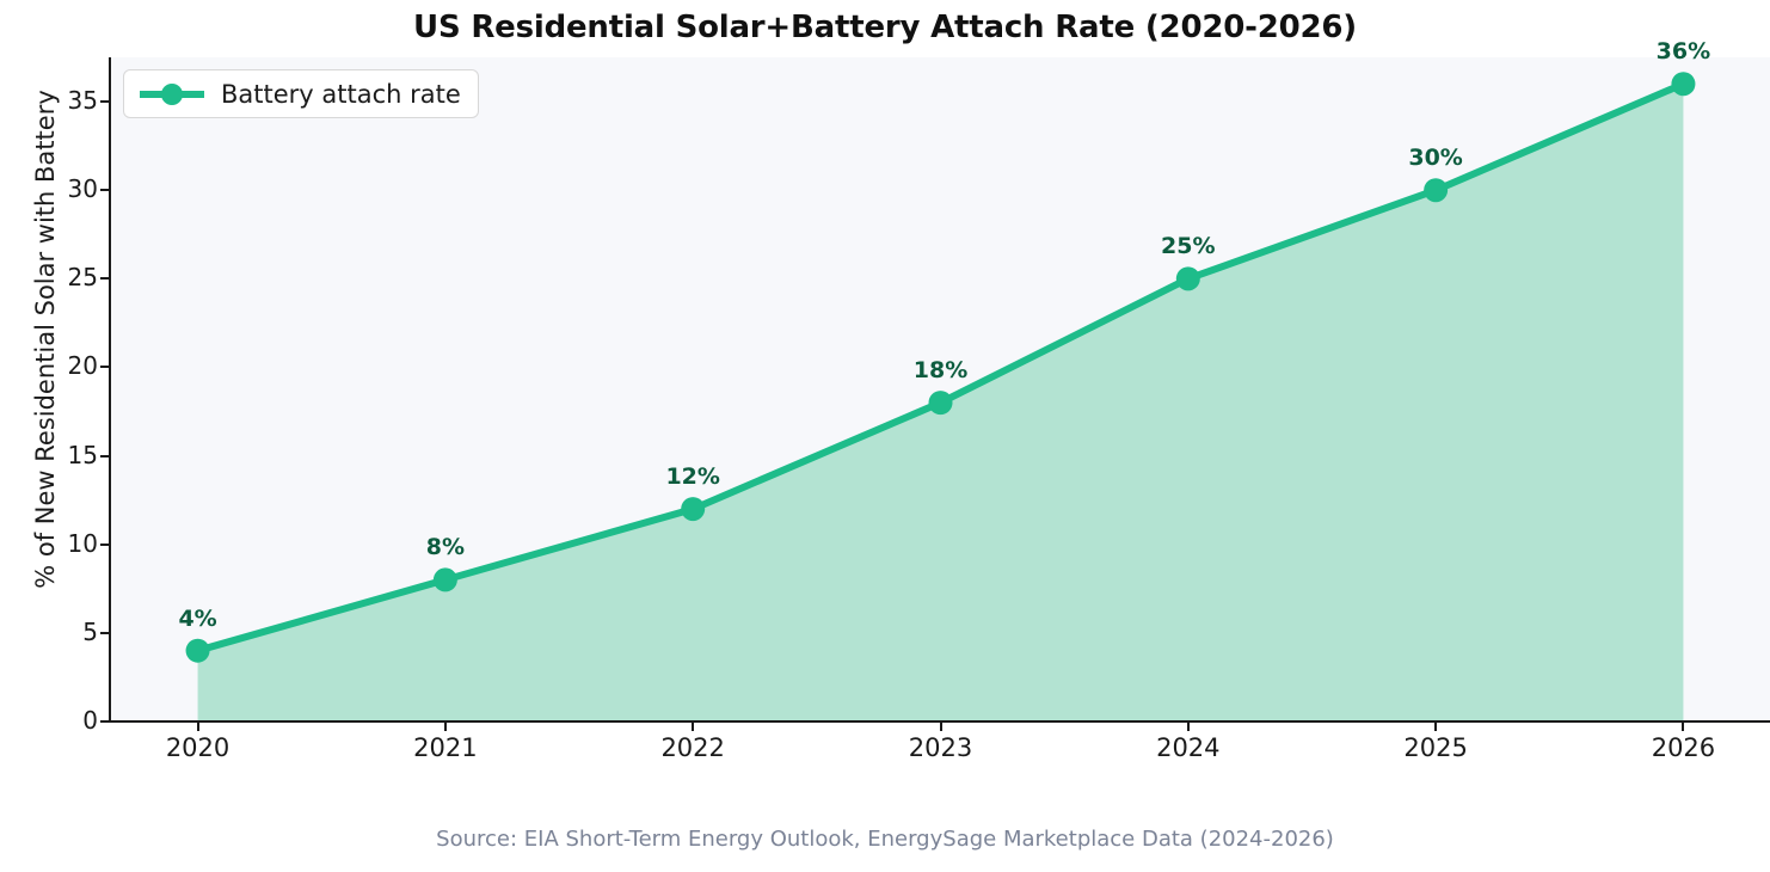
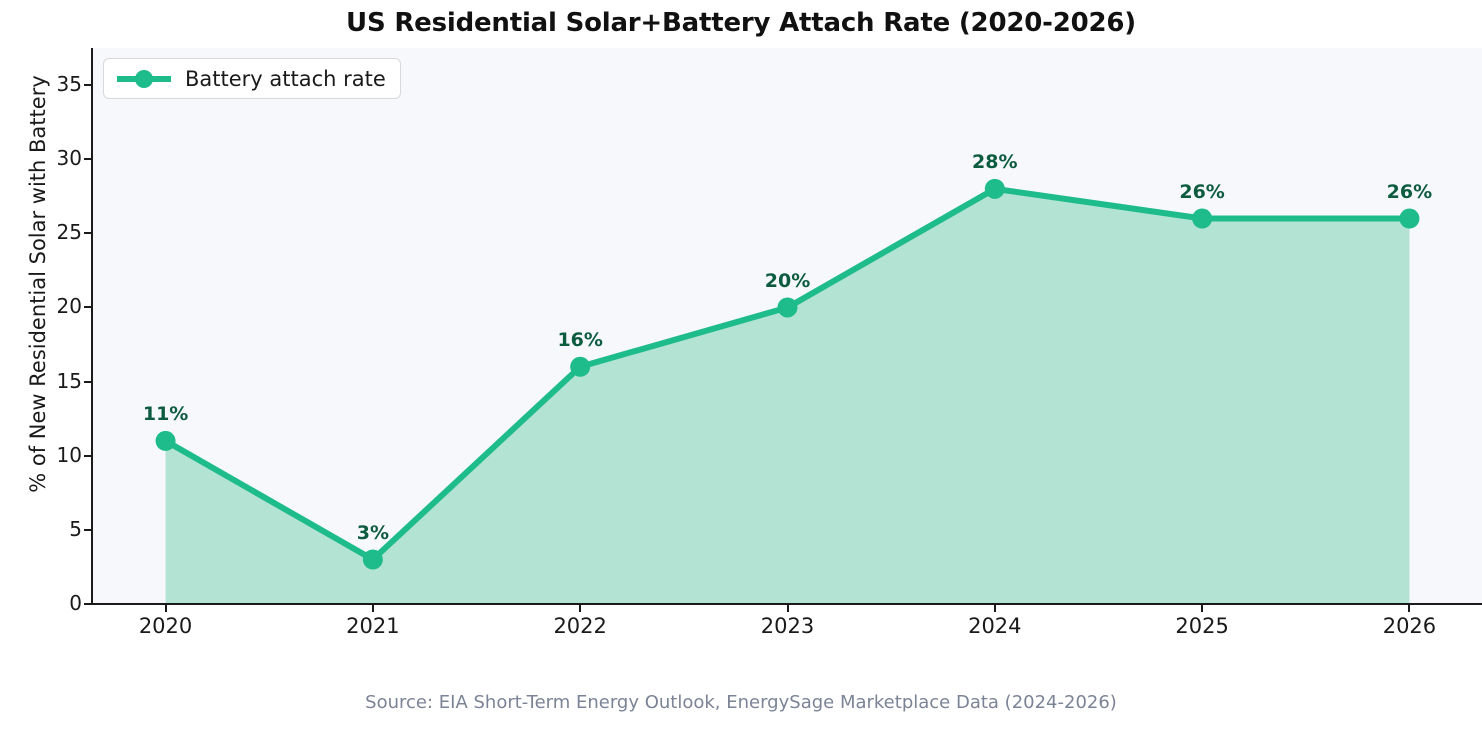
2020: 4% -> 11%
2021: 8% -> 3%
2022: 12% -> 16%
2023: 18% -> 20%
2024: 25% -> 28%
2025: 30% -> 26%
2026: 36% -> 26%
